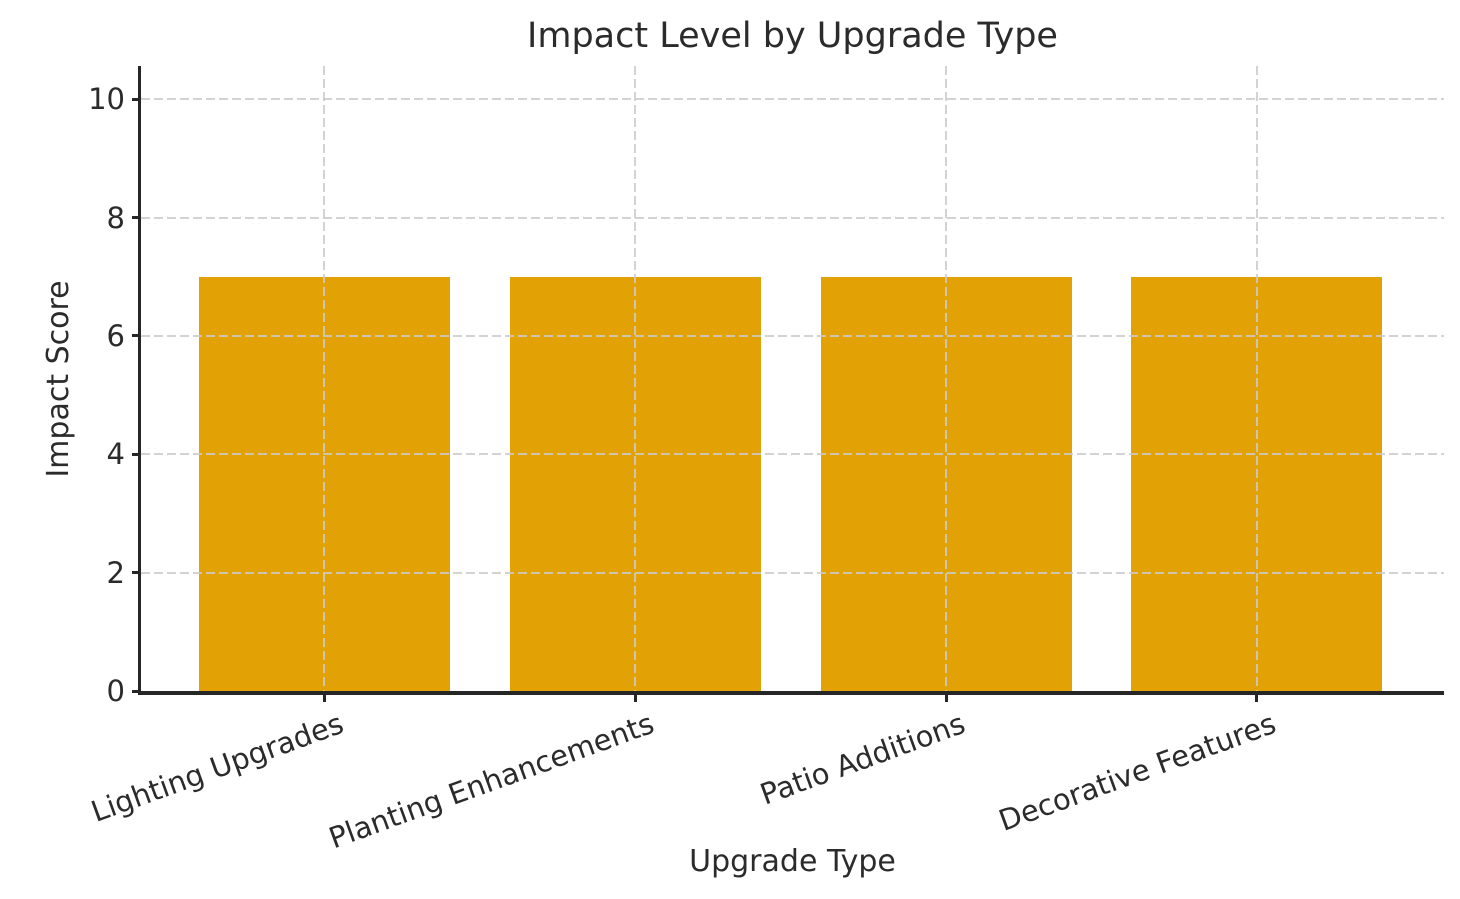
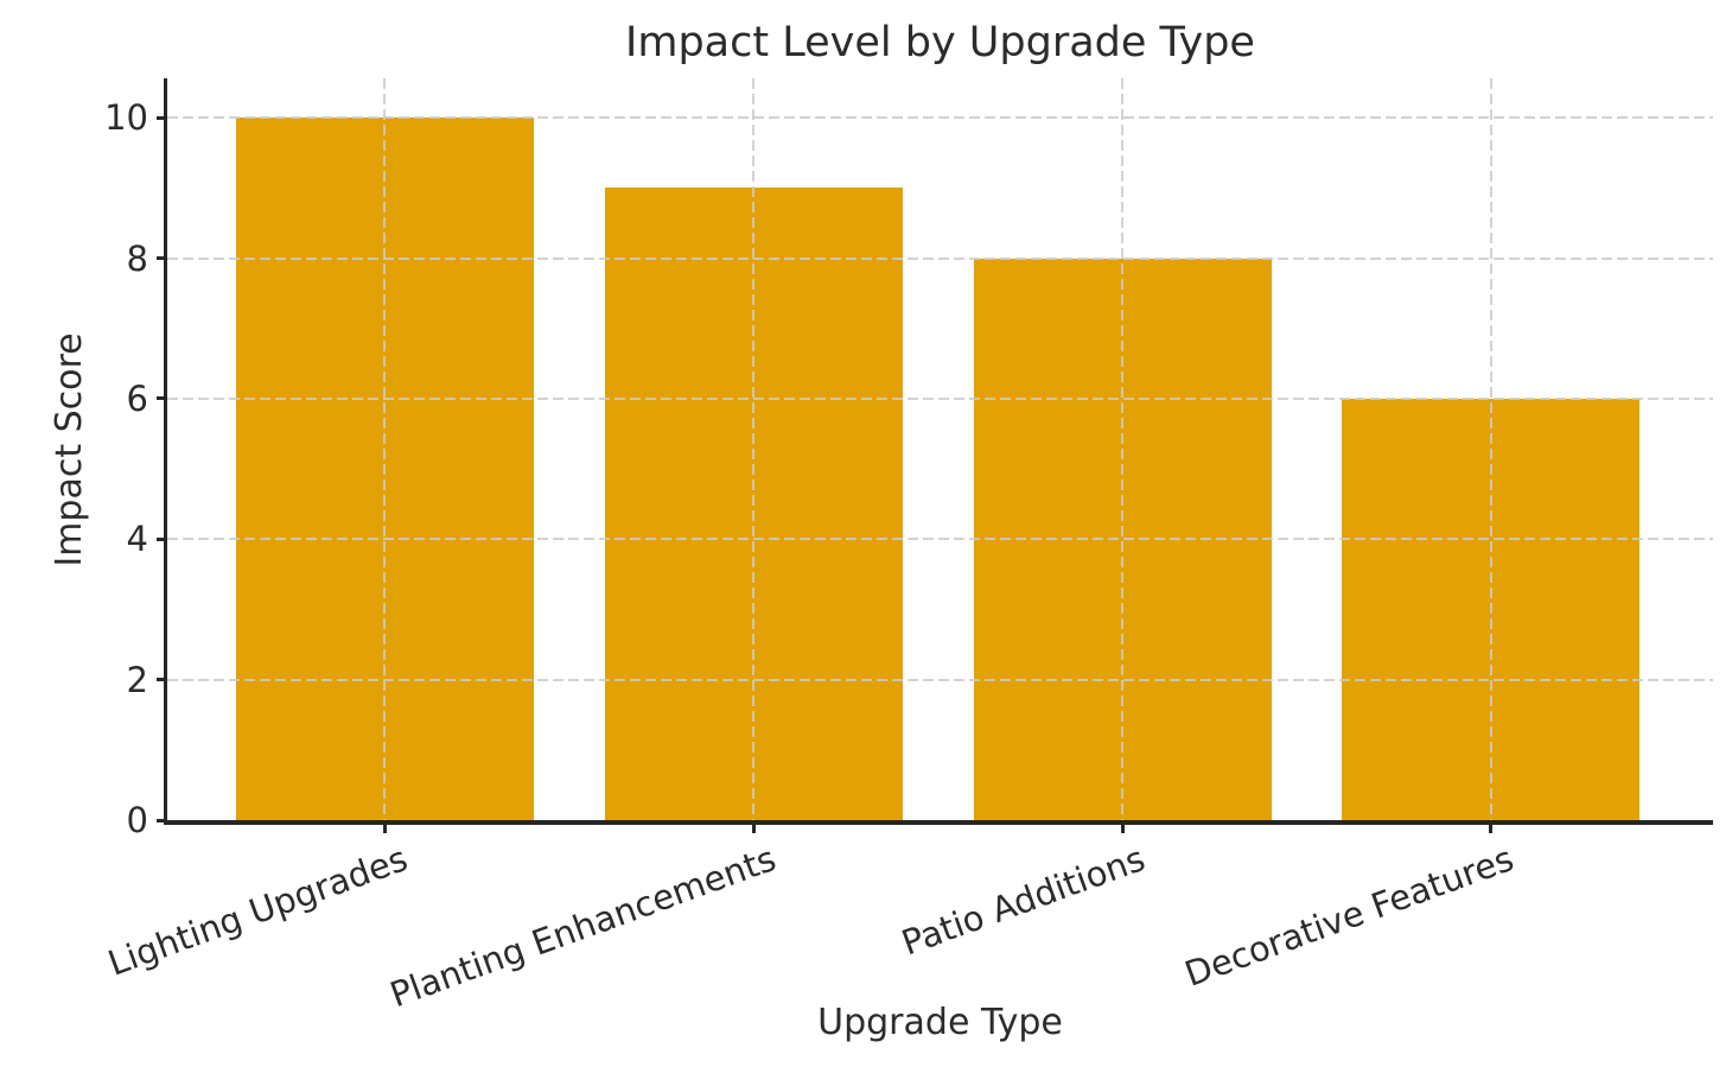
Lighting Upgrades: 7 -> 10
Planting Enhancements: 7 -> 9
Patio Additions: 7 -> 8
Decorative Features: 7 -> 6
